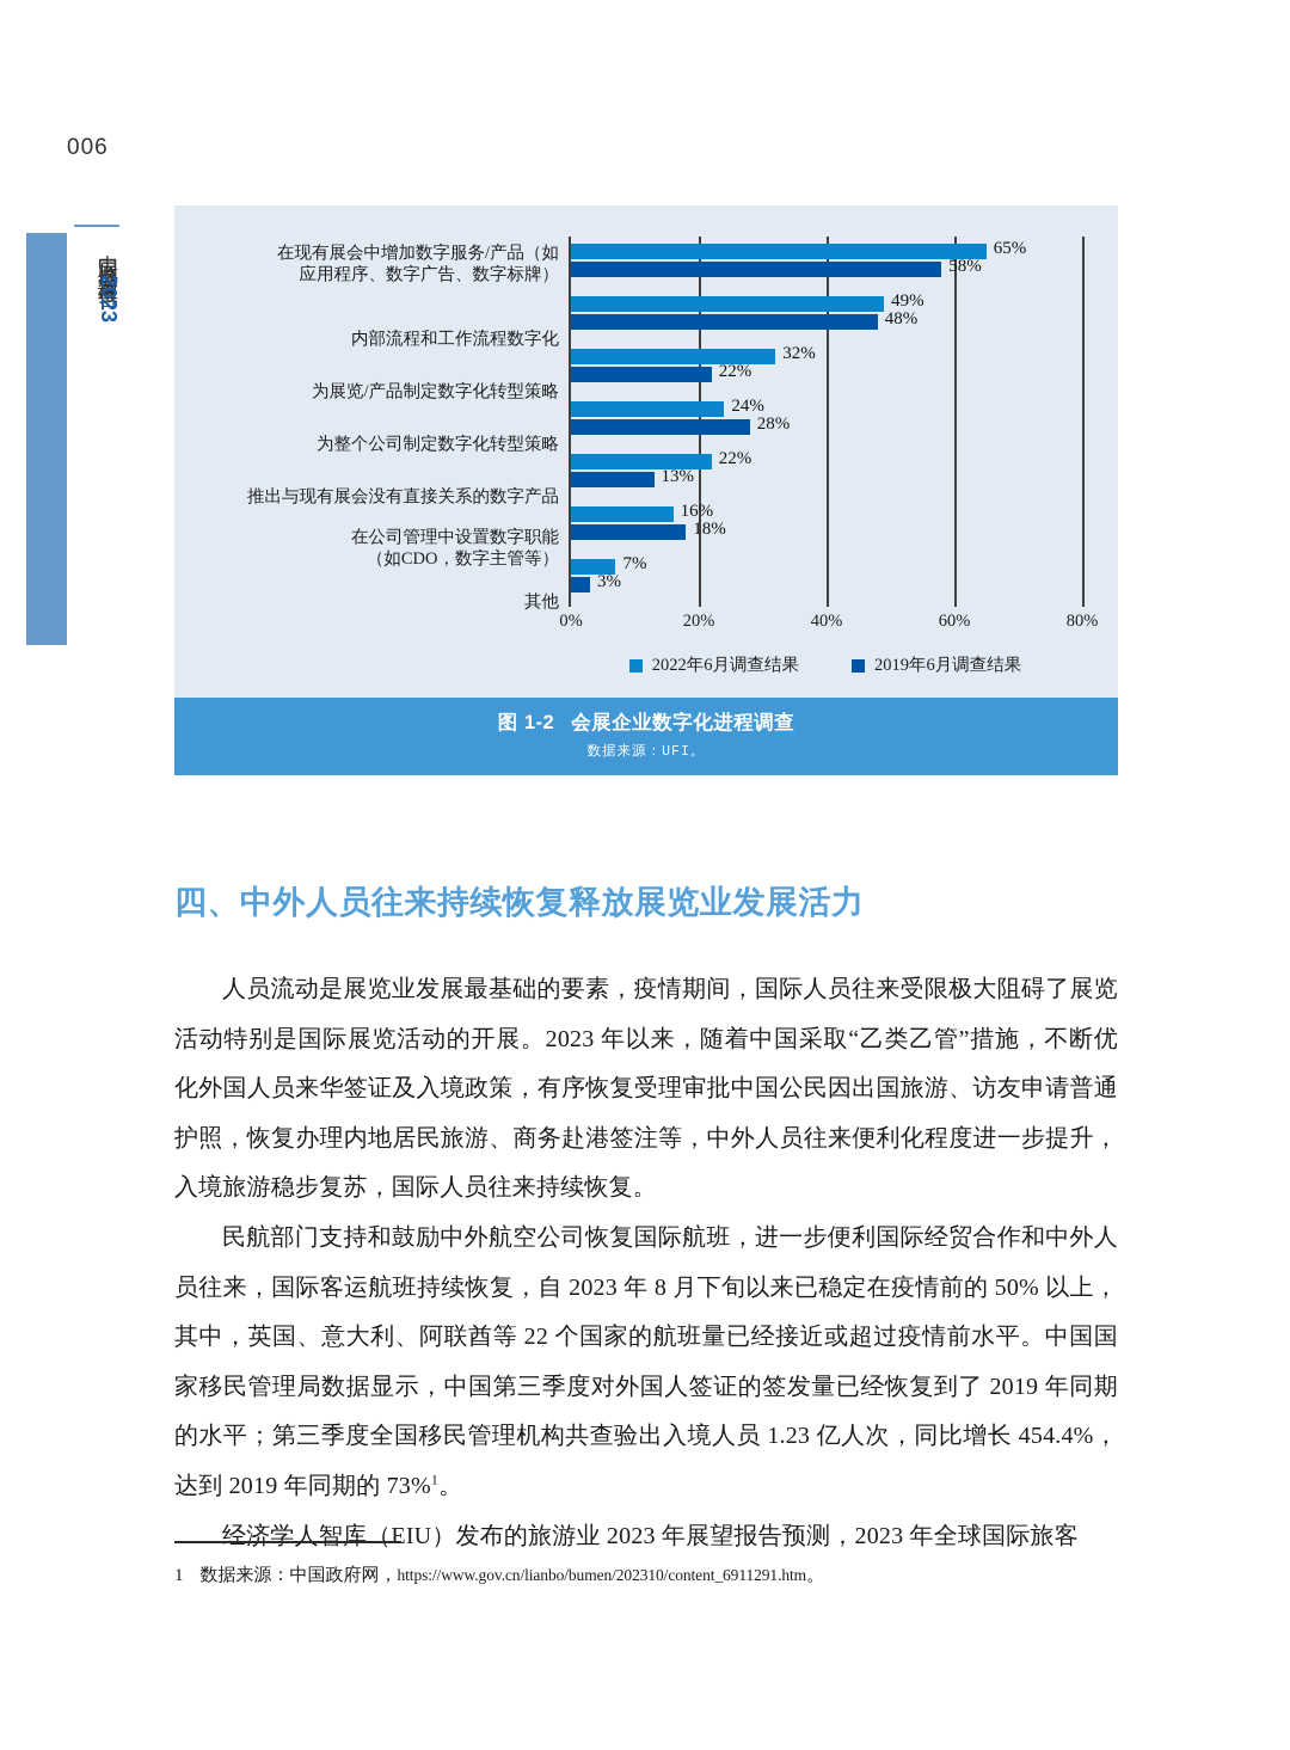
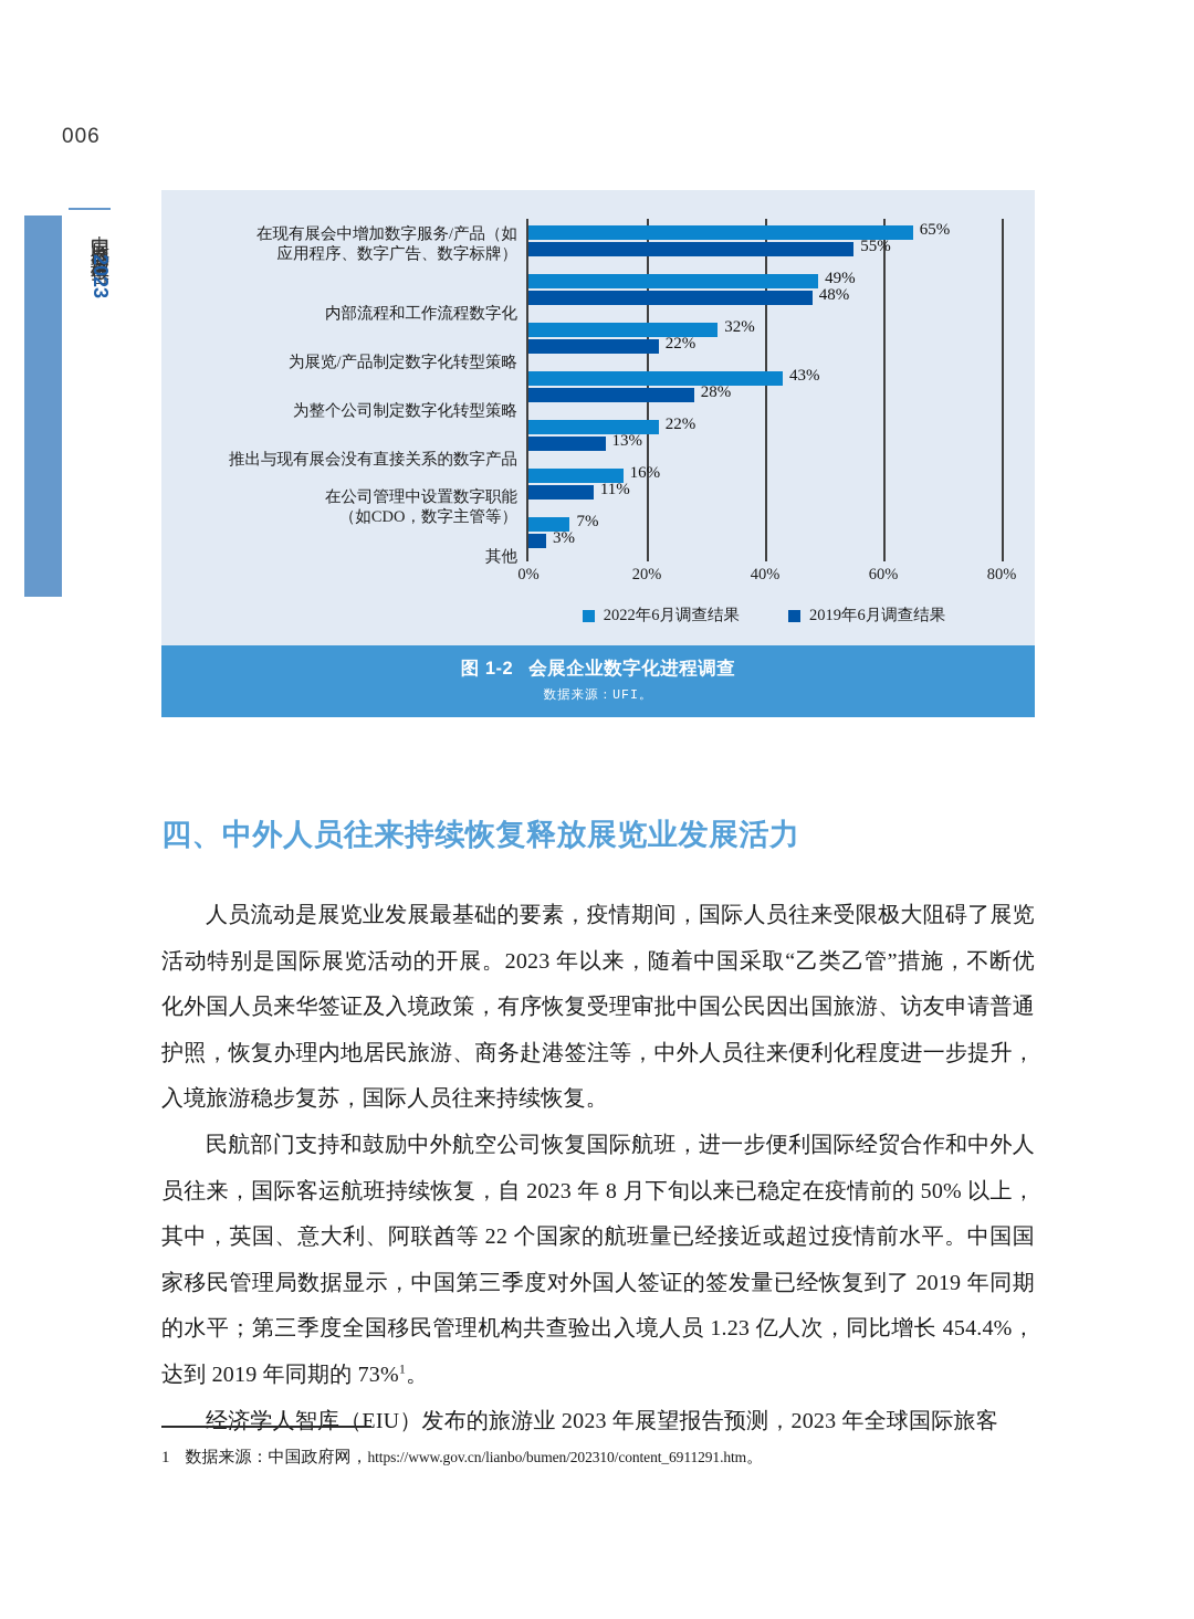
2019年6月调查结果/在现有展会中增加数字服务/产品（如 应用程序、数字广告、数字标牌）: 58% -> 55%
2022年6月调查结果/为整个公司制定数字化转型策略: 24% -> 43%
2019年6月调查结果/在公司管理中设置数字职能 （如CDO，数字主管等）: 18% -> 11%
